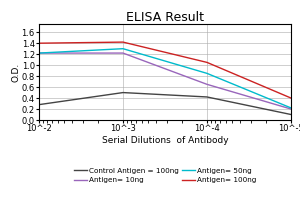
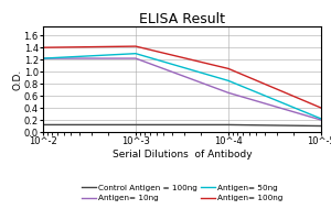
Control Antigen = 100ng/10^-2: 0.28 -> 0.12
Control Antigen = 100ng/10^-3: 0.50 -> 0.12
Control Antigen = 100ng/10^-4: 0.42 -> 0.12
